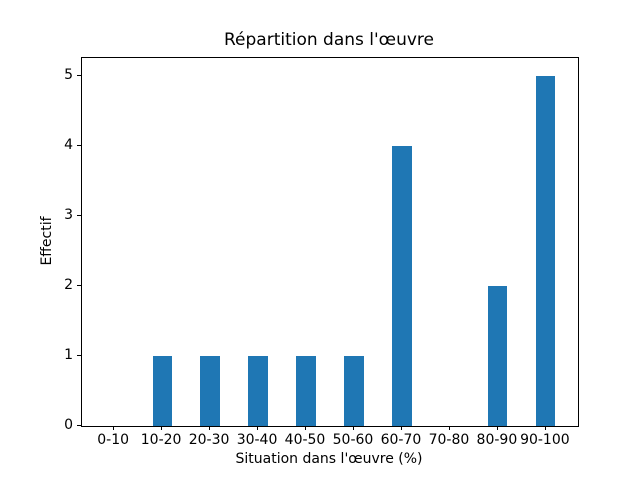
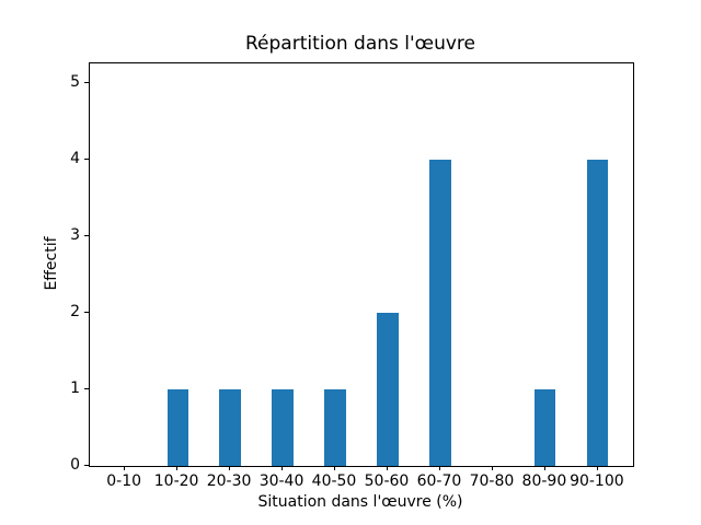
50-60: 1 -> 2
80-90: 2 -> 1
90-100: 5 -> 4
